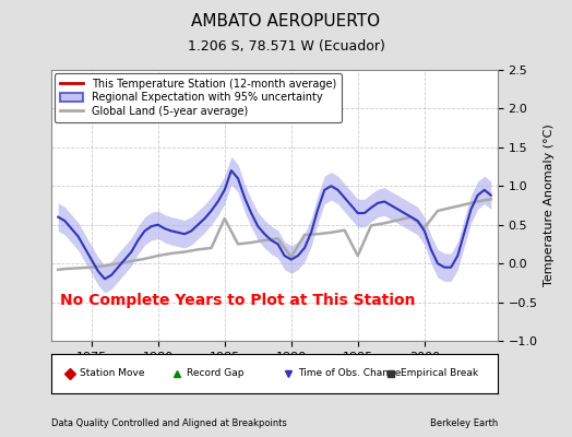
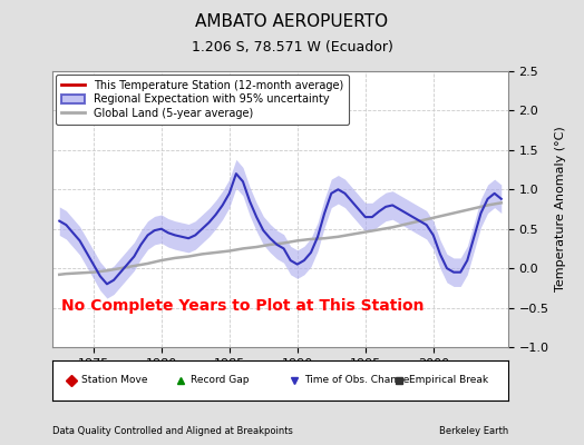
Global Land (5-year average)/1985: 0.58 -> 0.22
Global Land (5-year average)/1990: 0.08 -> 0.35
Global Land (5-year average)/1995: 0.10 -> 0.46
Global Land (5-year average)/2000: 0.46 -> 0.64
